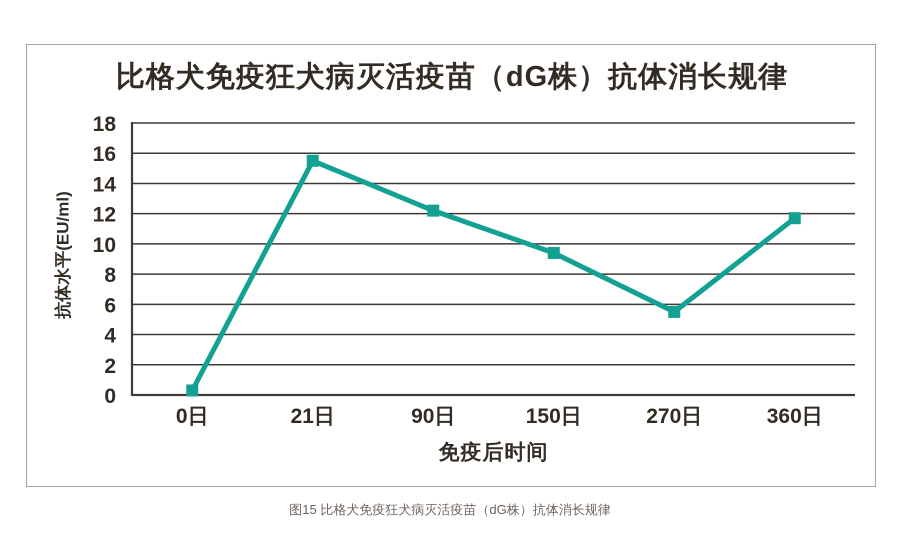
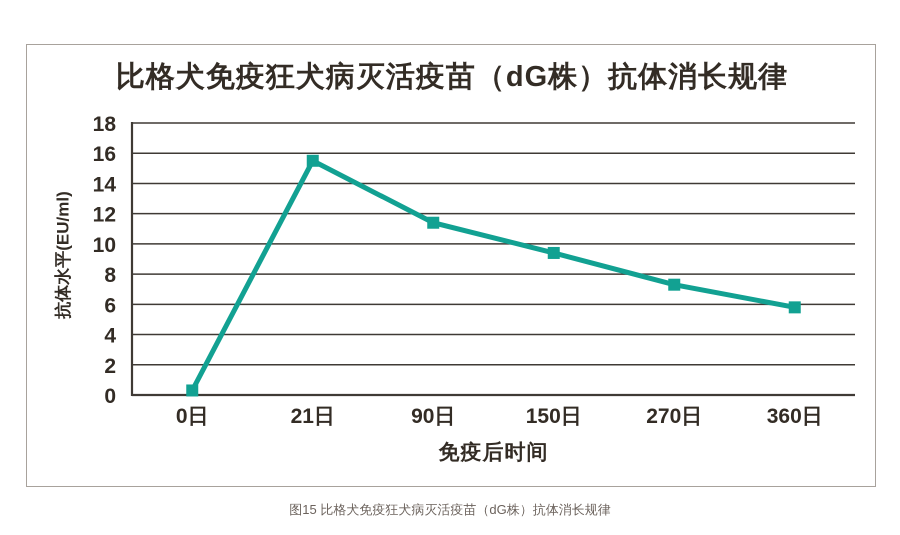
90日: 12.2 -> 11.4
270日: 5.5 -> 7.3
360日: 11.7 -> 5.8
